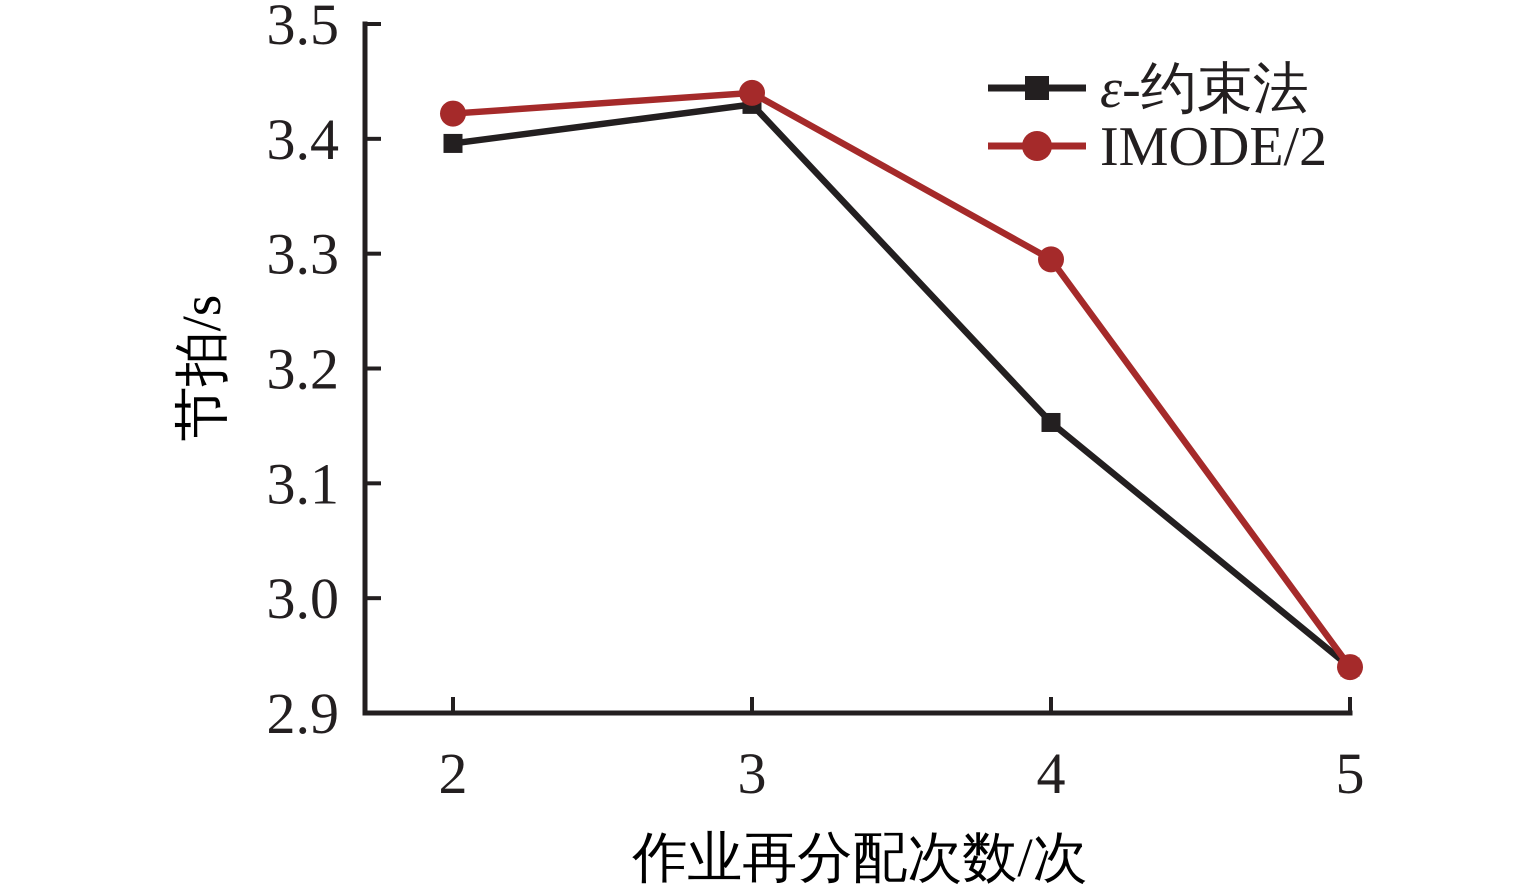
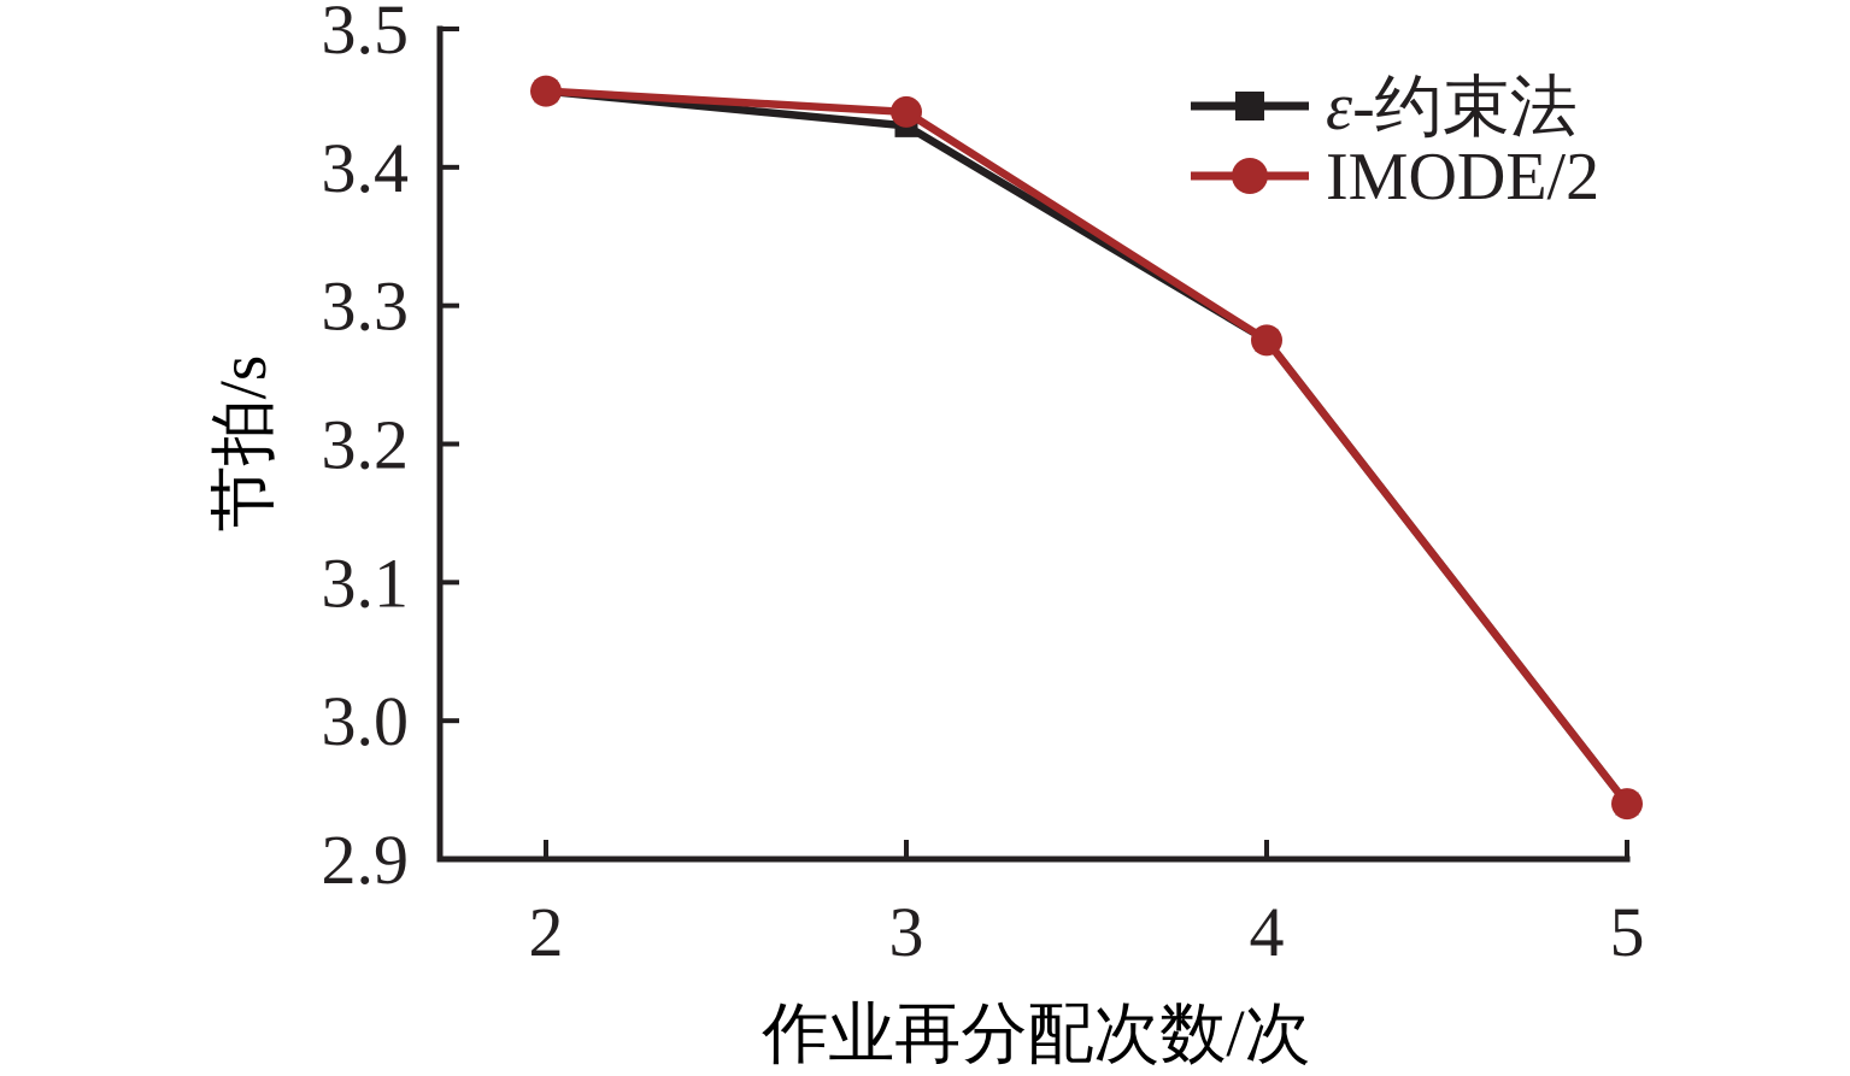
ε-约束法/2: 3.396 -> 3.455
IMODE/2/2: 3.422 -> 3.455
ε-约束法/4: 3.153 -> 3.275
IMODE/2/4: 3.295 -> 3.275
